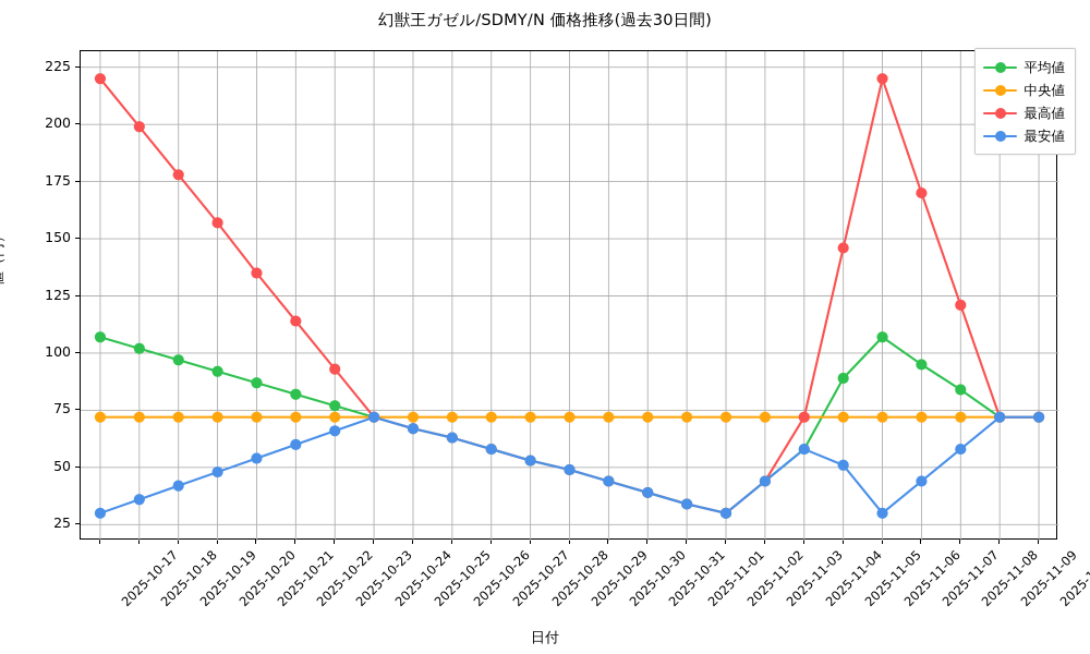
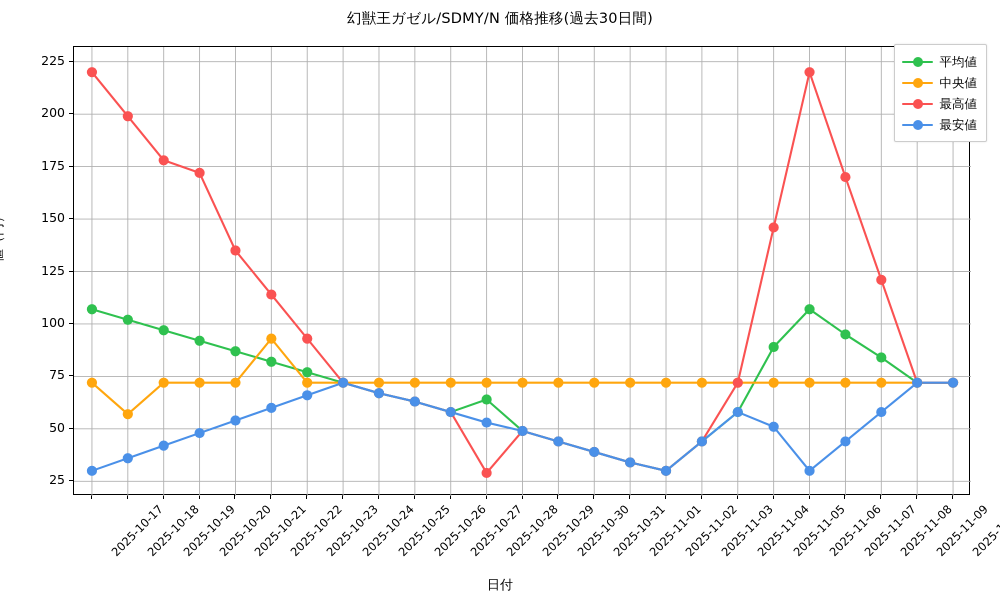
中央値/2025-10-18: 72 -> 57
最高値/2025-10-20: 157 -> 172
中央値/2025-10-22: 72 -> 93
平均値/2025-10-28: 53 -> 64
最高値/2025-10-28: 53 -> 29
